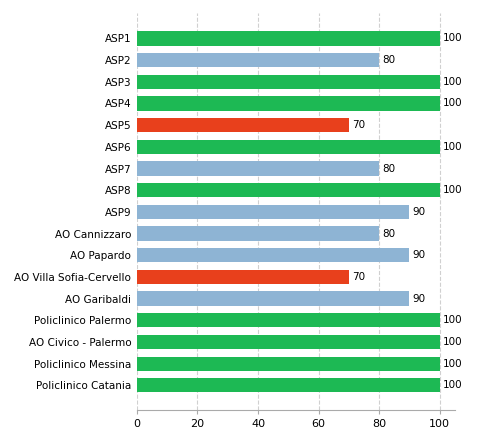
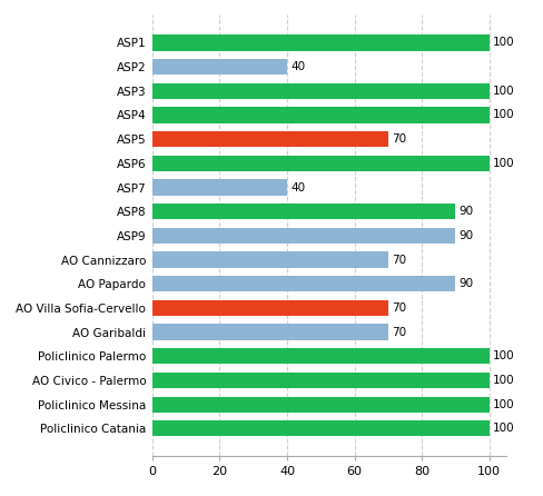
ASP2: 80 -> 40
ASP7: 80 -> 40
ASP8: 100 -> 90
AO Cannizzaro: 80 -> 70
AO Garibaldi: 90 -> 70
